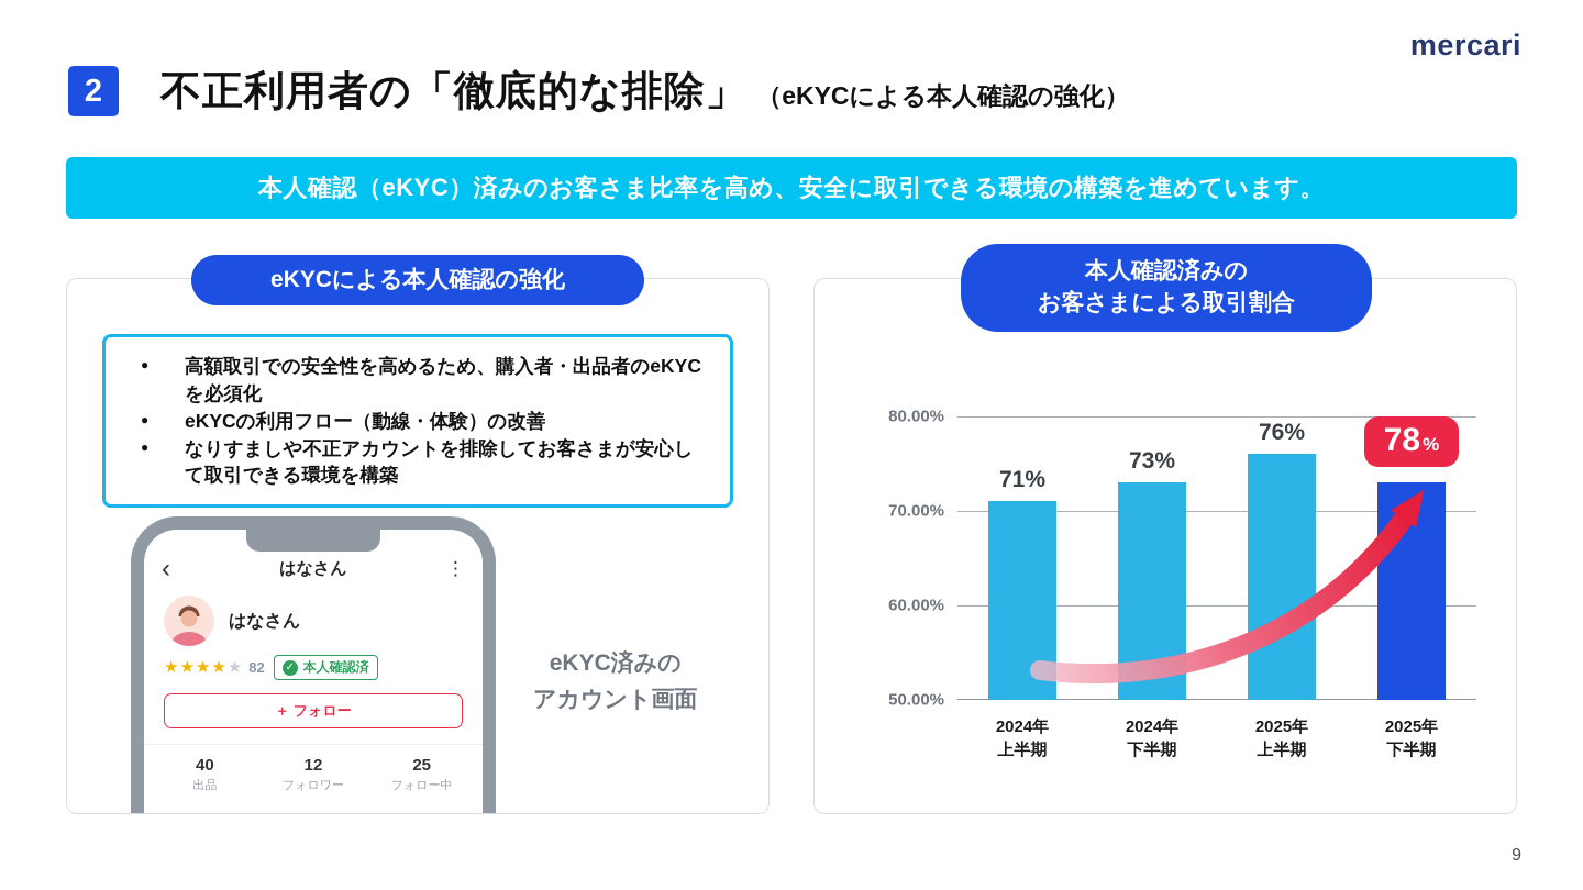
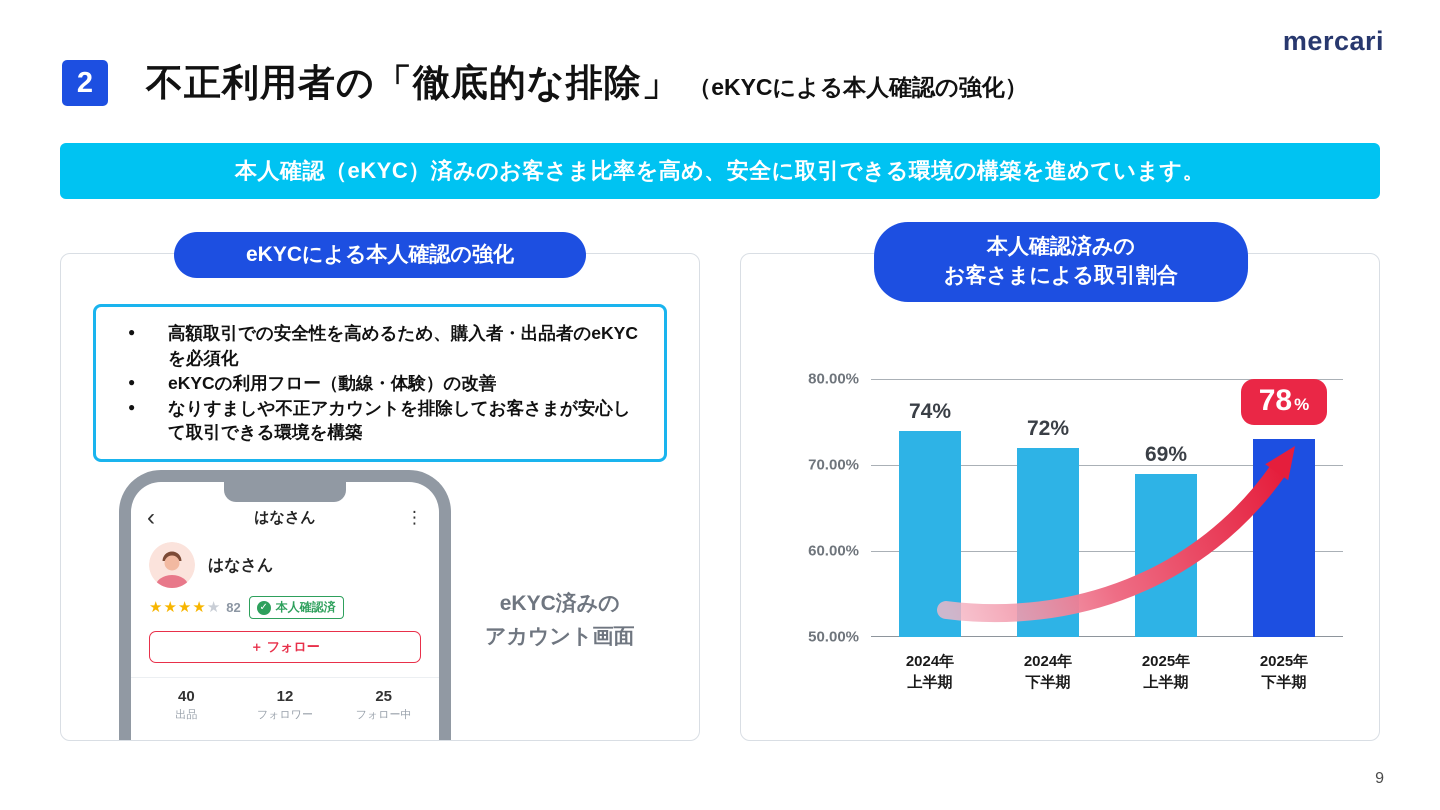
2024年 上半期: 71% -> 74%
2024年 下半期: 73% -> 72%
2025年 上半期: 76% -> 69%
